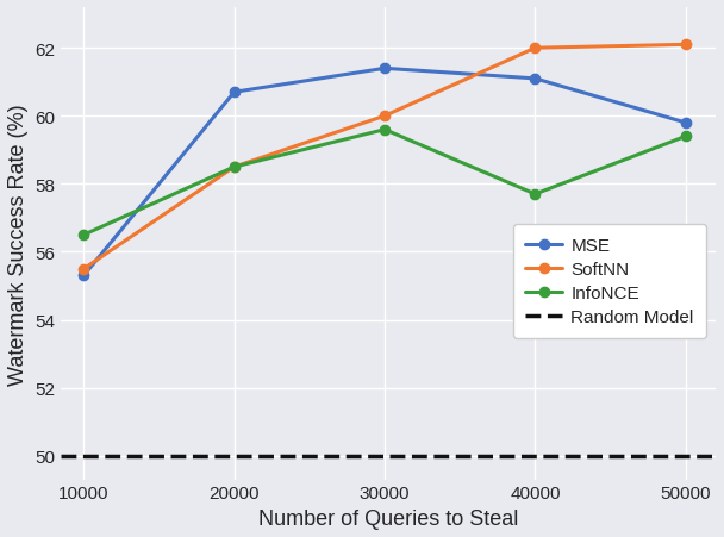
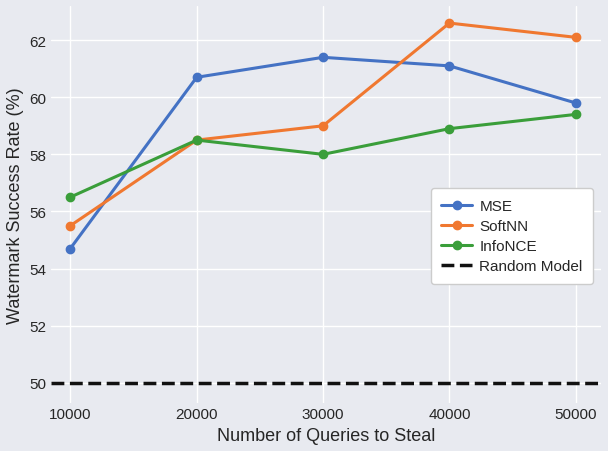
MSE/10000: 55.3 -> 54.7
SoftNN/30000: 60.0 -> 59.0
InfoNCE/30000: 59.6 -> 58.0
SoftNN/40000: 62.0 -> 62.6
InfoNCE/40000: 57.7 -> 58.9
